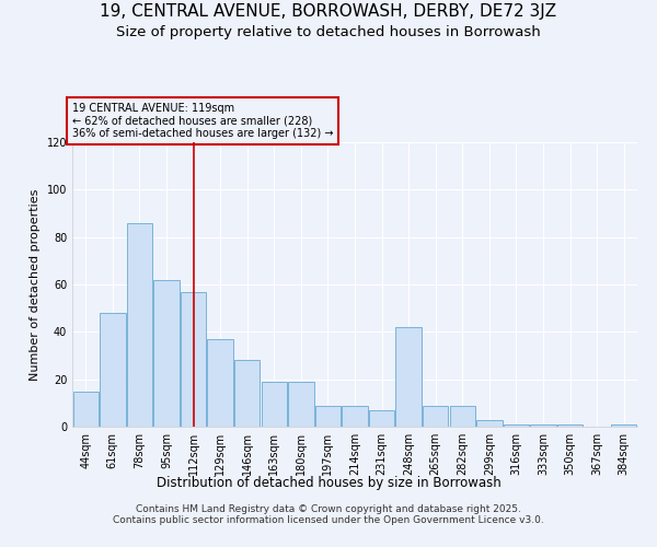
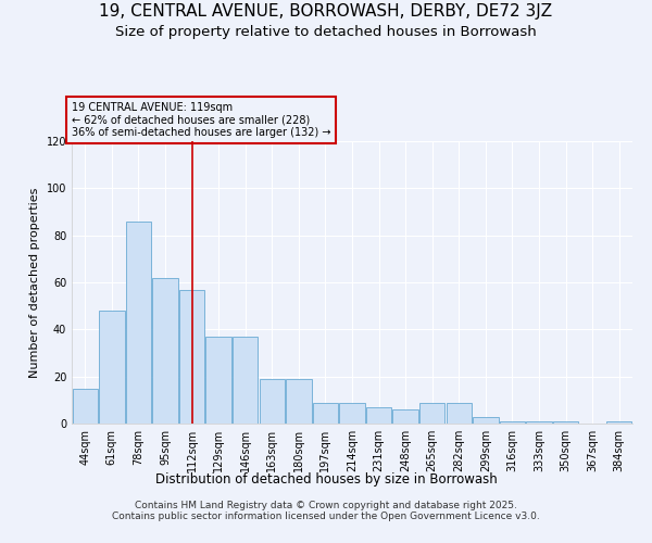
146sqm: 28 -> 37
248sqm: 42 -> 6
